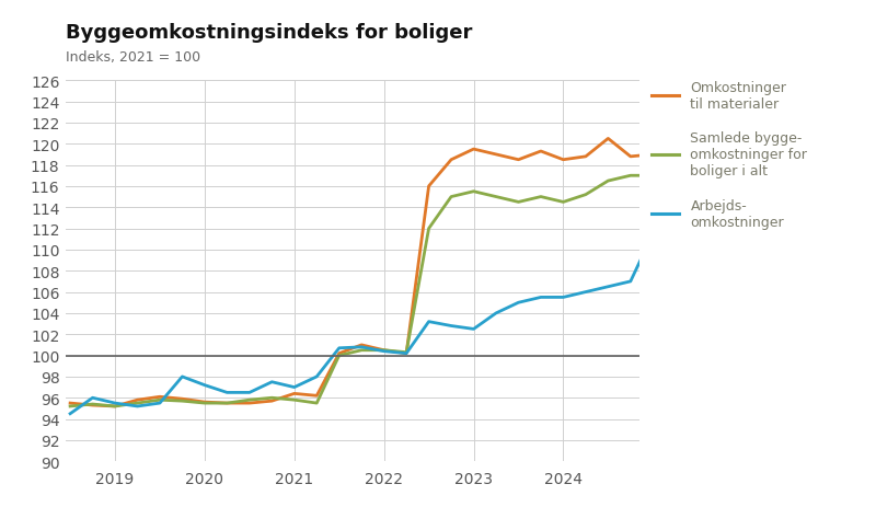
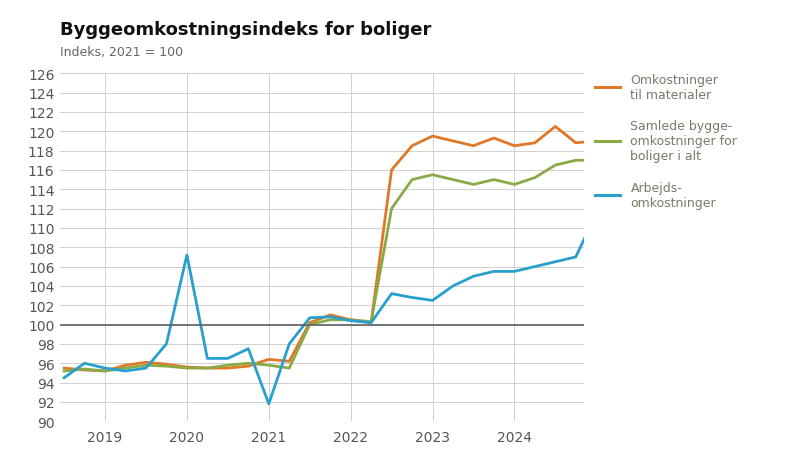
Arbejds- omkostninger/2020: 97.2 -> 107.2
Arbejds- omkostninger/2021: 97.0 -> 91.8
